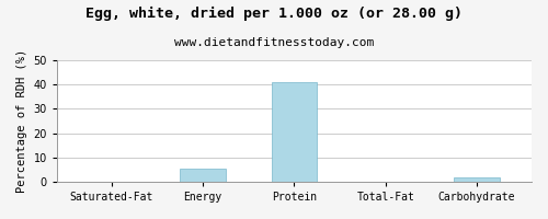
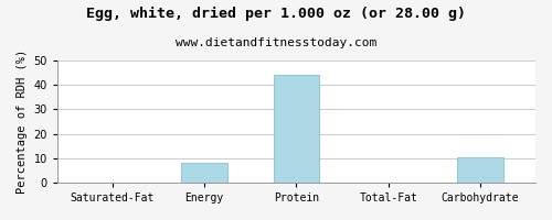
Energy: 5.5 -> 8.0
Protein: 41.0 -> 44.0
Carbohydrate: 2.0 -> 10.5
